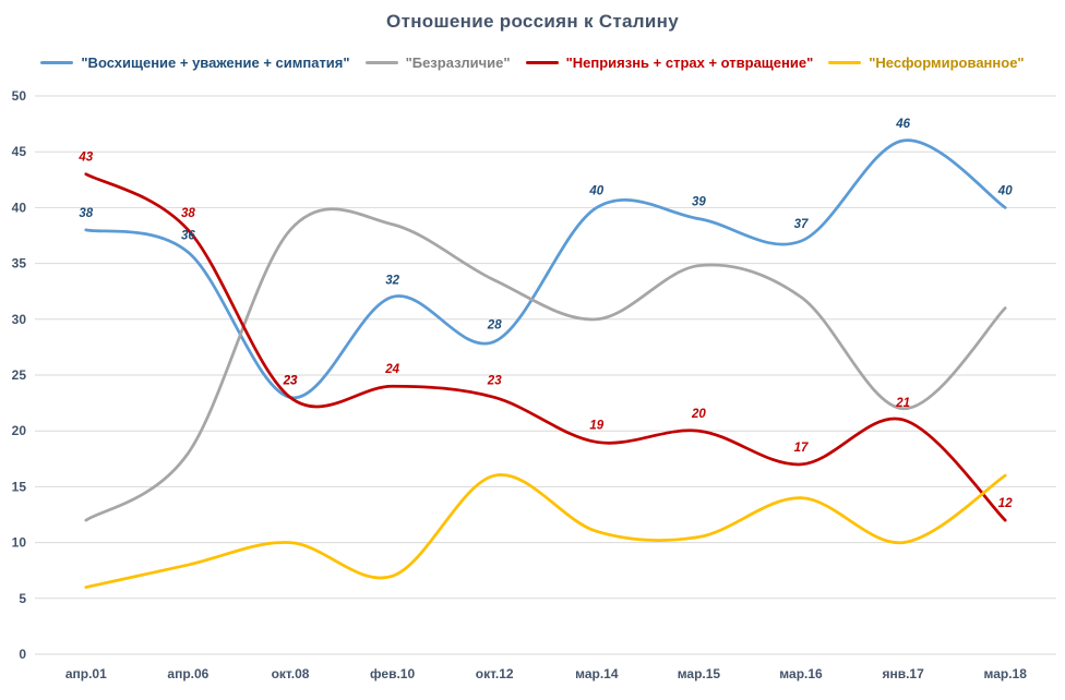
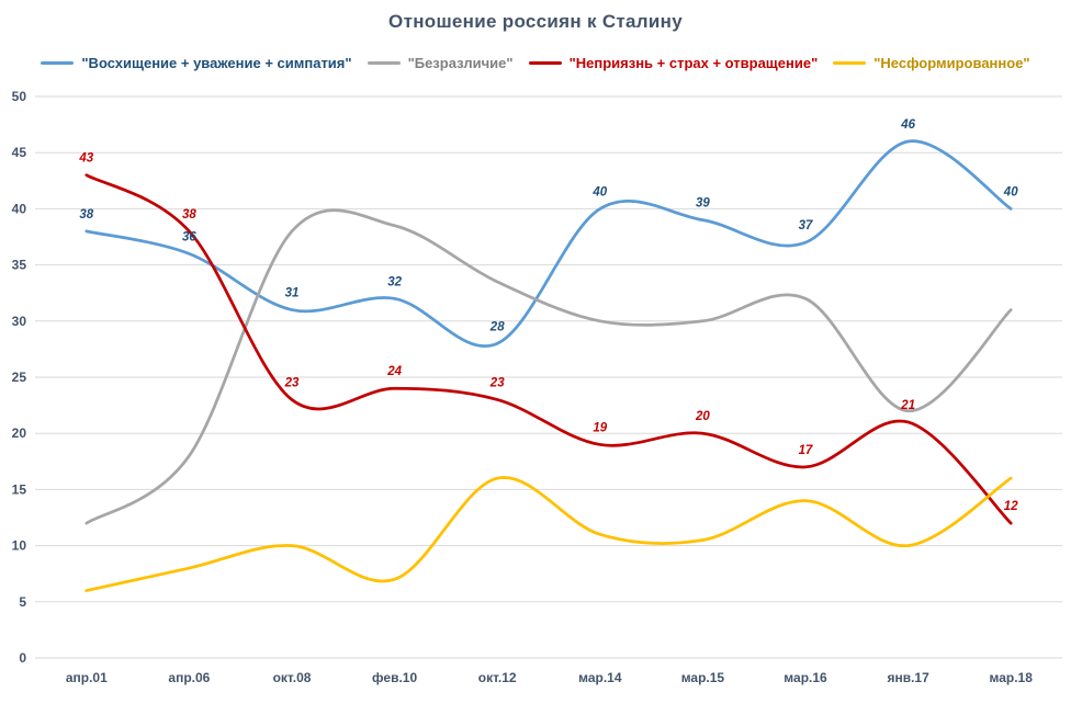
"Восхищение + уважение + симпатия"/окт.08: 23 -> 31
"Безразличие"/мар.15: 34.8 -> 30.0
